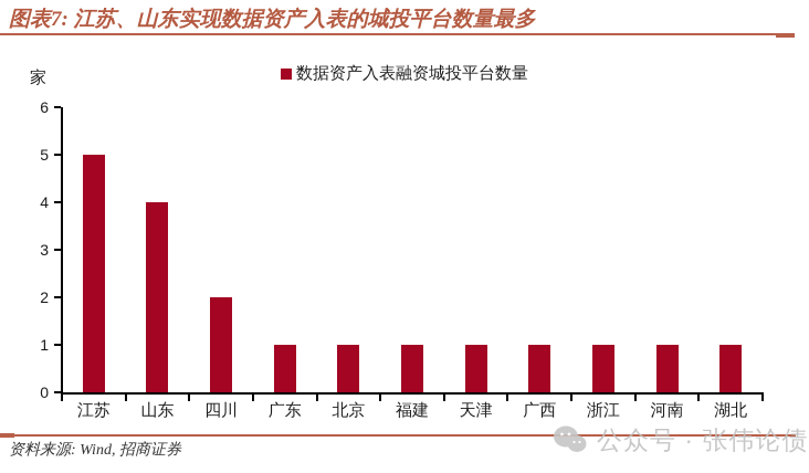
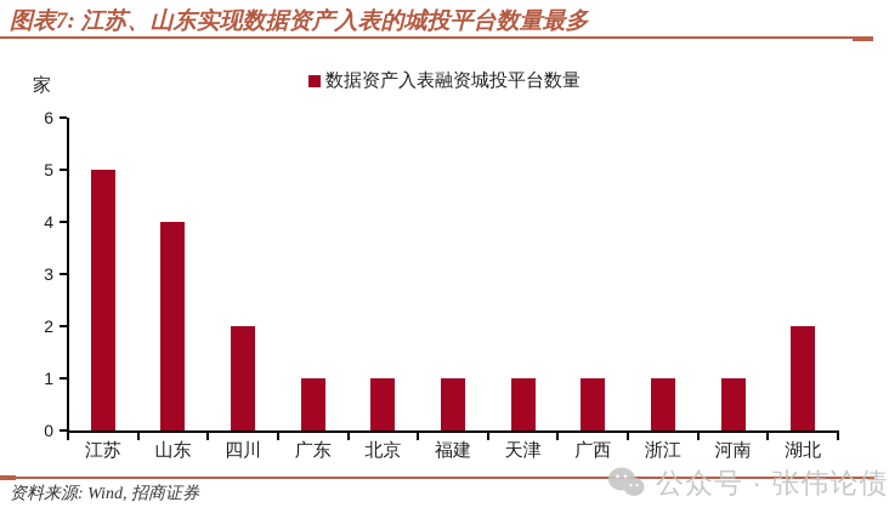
湖北: 1 -> 2
